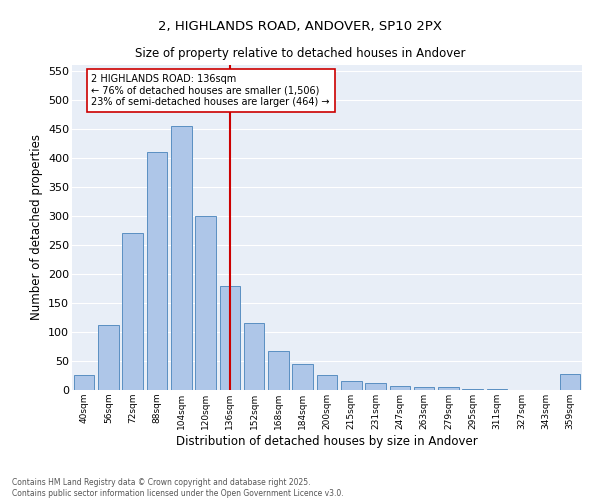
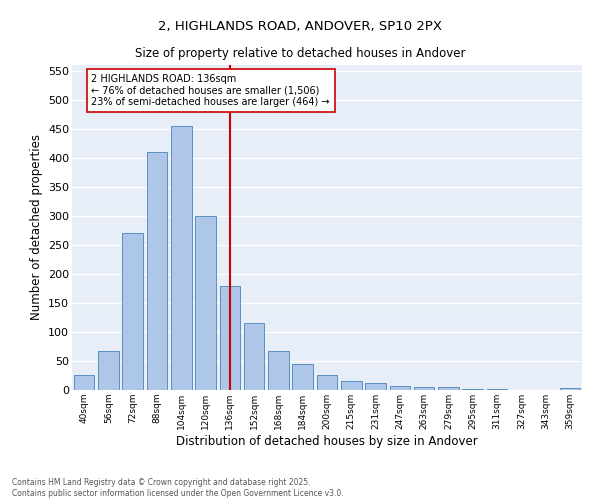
56sqm: 112 -> 68
359sqm: 28 -> 4
